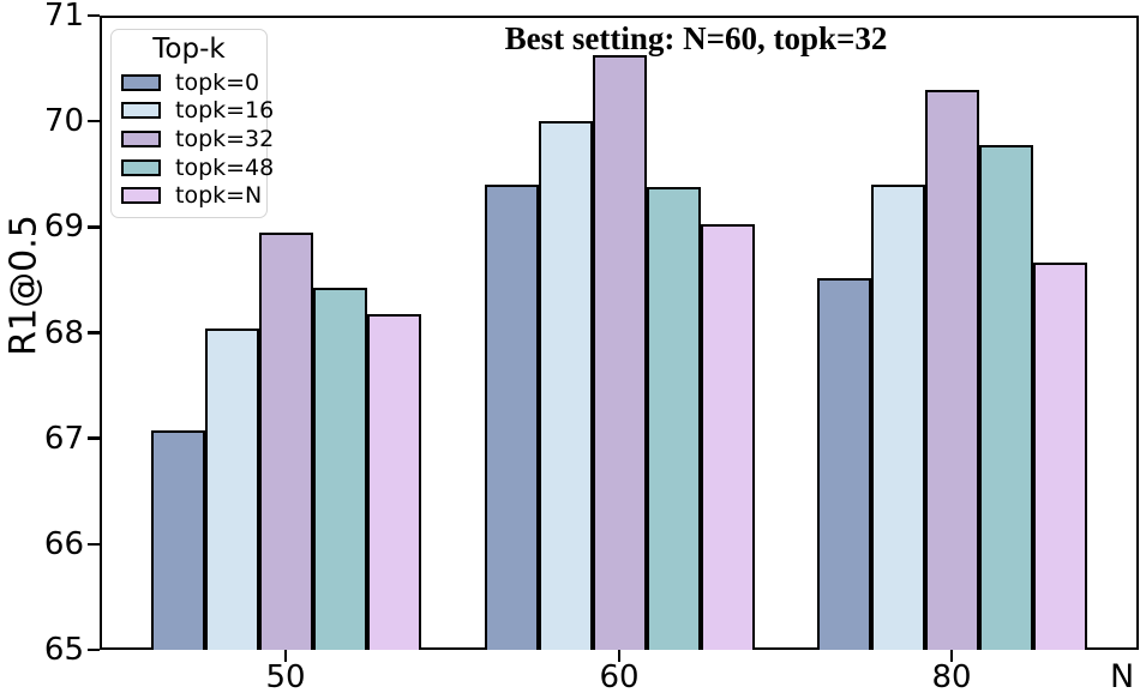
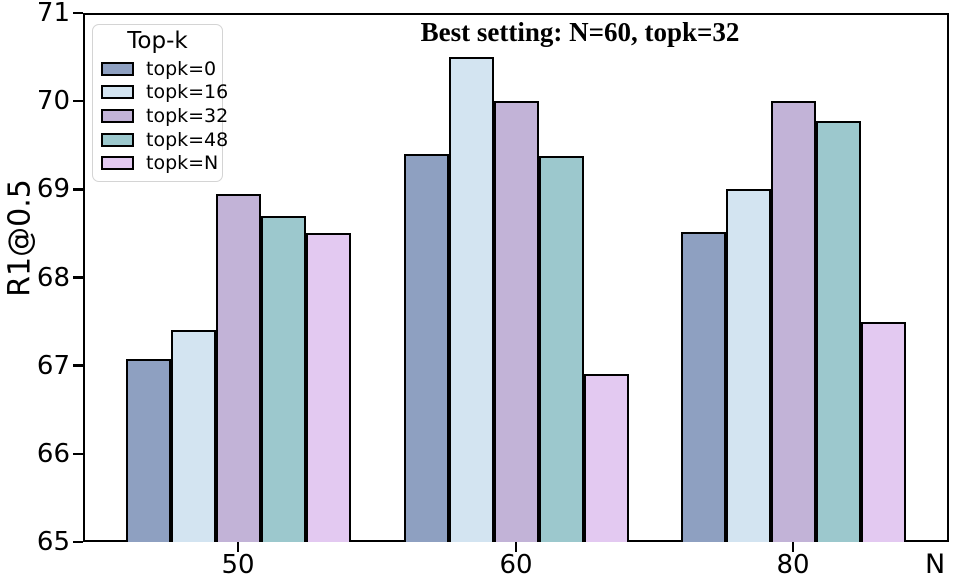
topk=16/50: 68.0 -> 67.4
topk=48/50: 68.4 -> 68.7
topk=N/50: 68.2 -> 68.5
topk=16/60: 70.0 -> 70.5
topk=32/60: 70.6 -> 70.0
topk=N/60: 69.0 -> 66.9
topk=16/80: 69.4 -> 69.0
topk=32/80: 70.3 -> 70.0
topk=N/80: 68.7 -> 67.5
